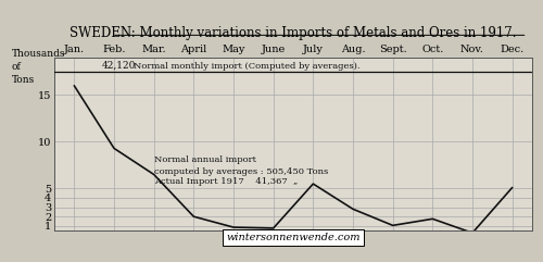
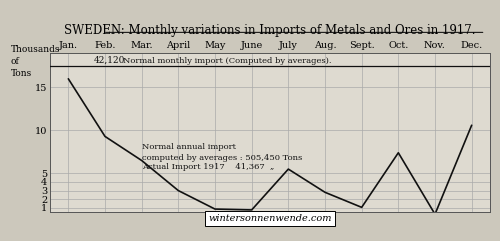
April: 2.0 -> 3.0
Oct.: 1.8 -> 7.4
Dec.: 5.1 -> 10.6
